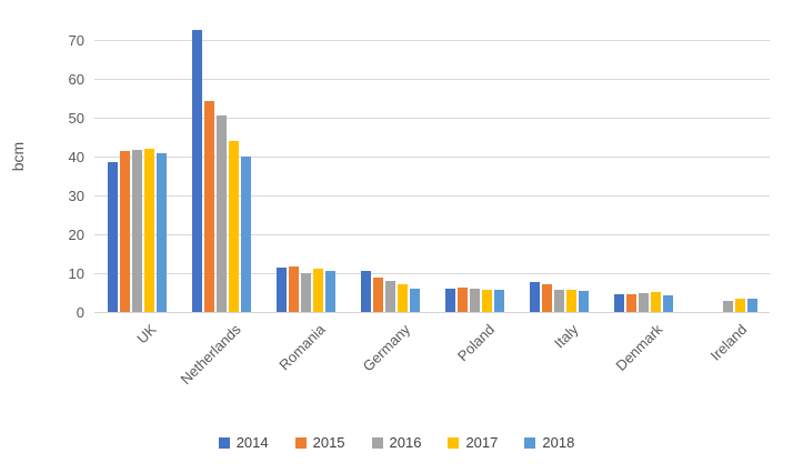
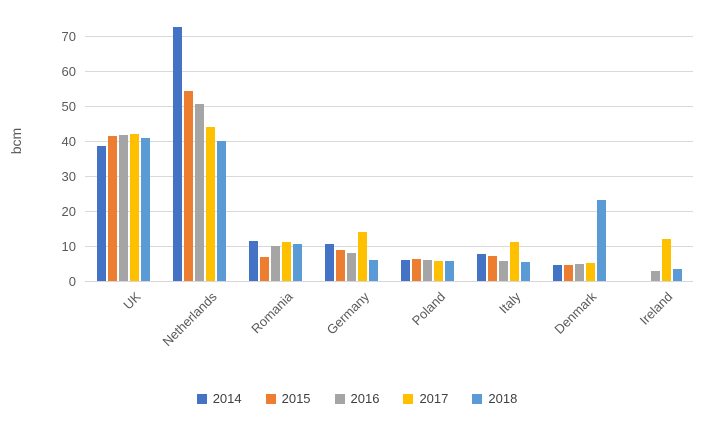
2015/Romania: 12 -> 7
2017/Germany: 7 -> 14
2017/Italy: 6 -> 11
2018/Denmark: 4 -> 23
2017/Ireland: 3 -> 12
